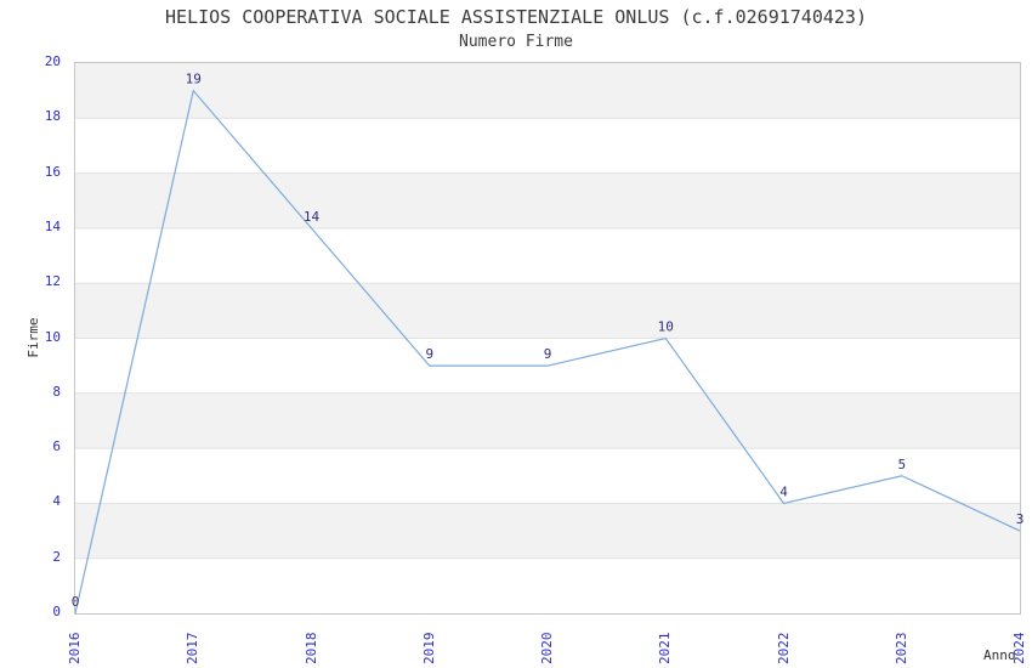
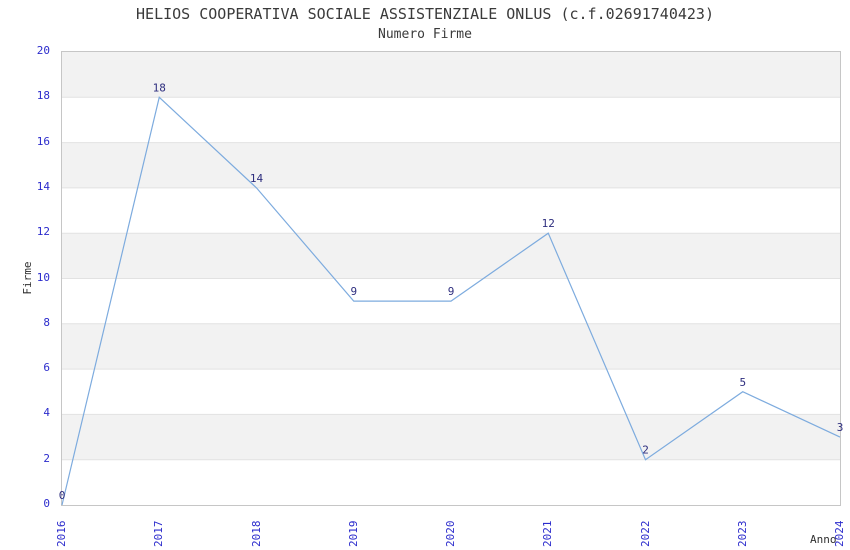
2017: 19 -> 18
2021: 10 -> 12
2022: 4 -> 2
